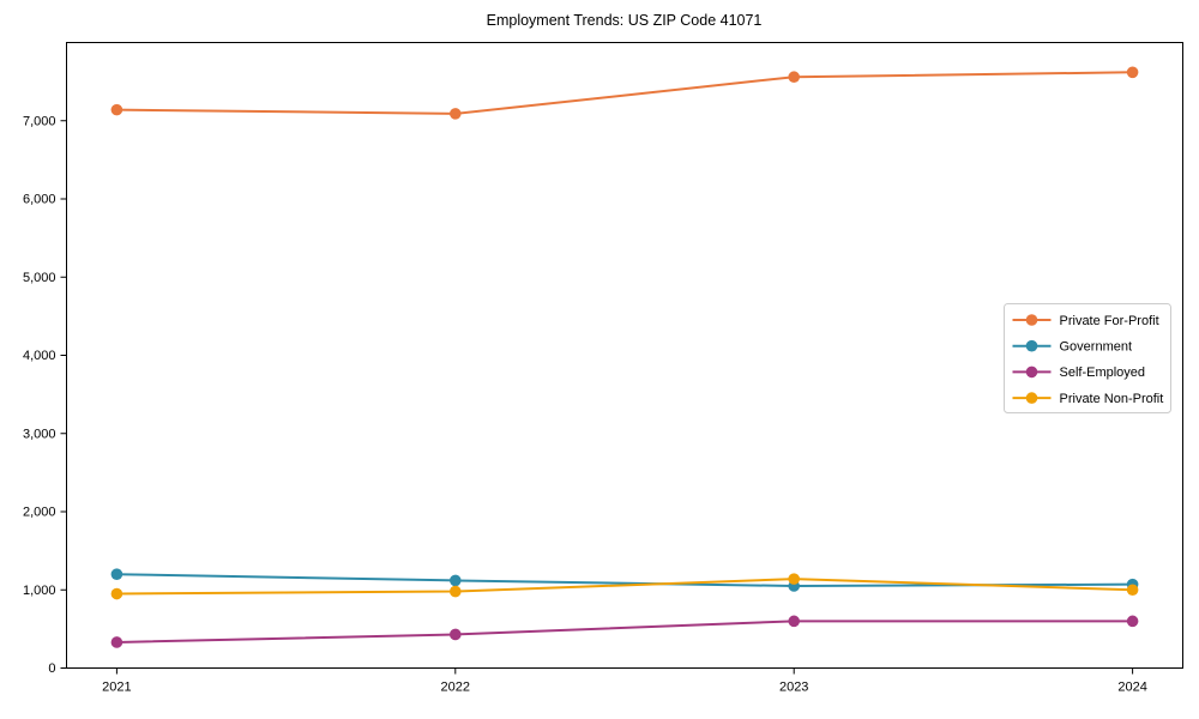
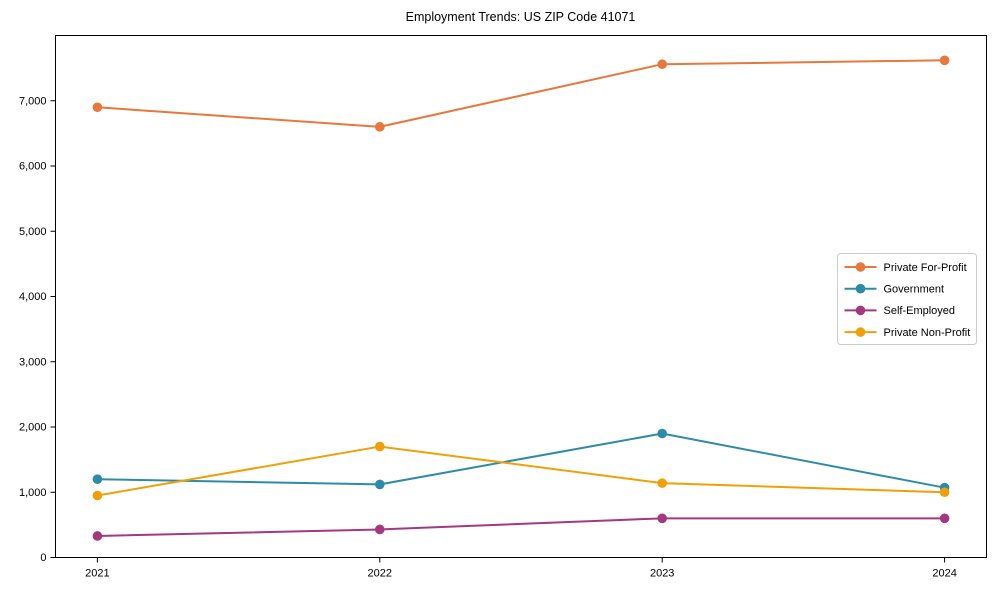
Private For-Profit/2021: 7100 -> 6900
Private For-Profit/2022: 7100 -> 6600
Private Non-Profit/2022: 1000 -> 1700
Government/2023: 1000 -> 1900
